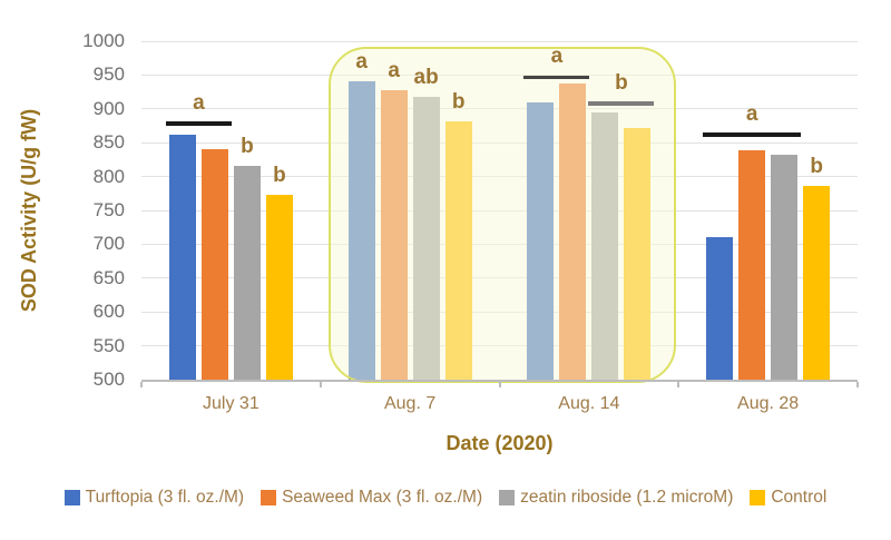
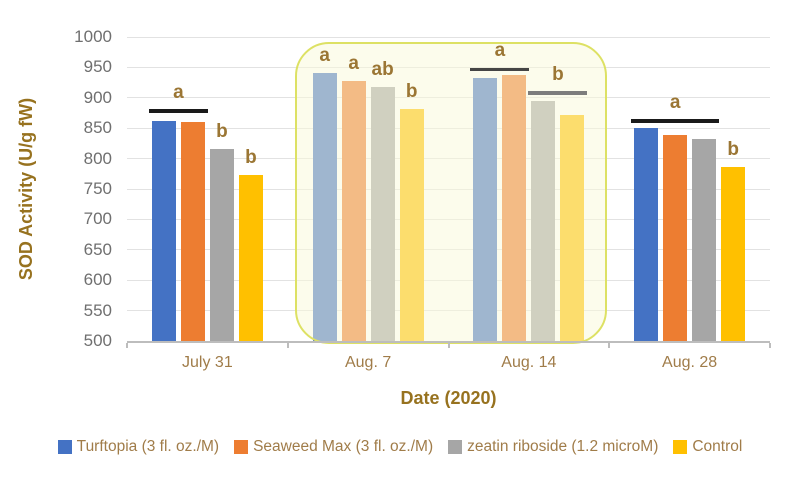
Seaweed Max (3 fl. oz./M)/July 31: 840 -> 860
Turftopia (3 fl. oz./M)/Aug. 14: 910 -> 930
Turftopia (3 fl. oz./M)/Aug. 28: 710 -> 850
